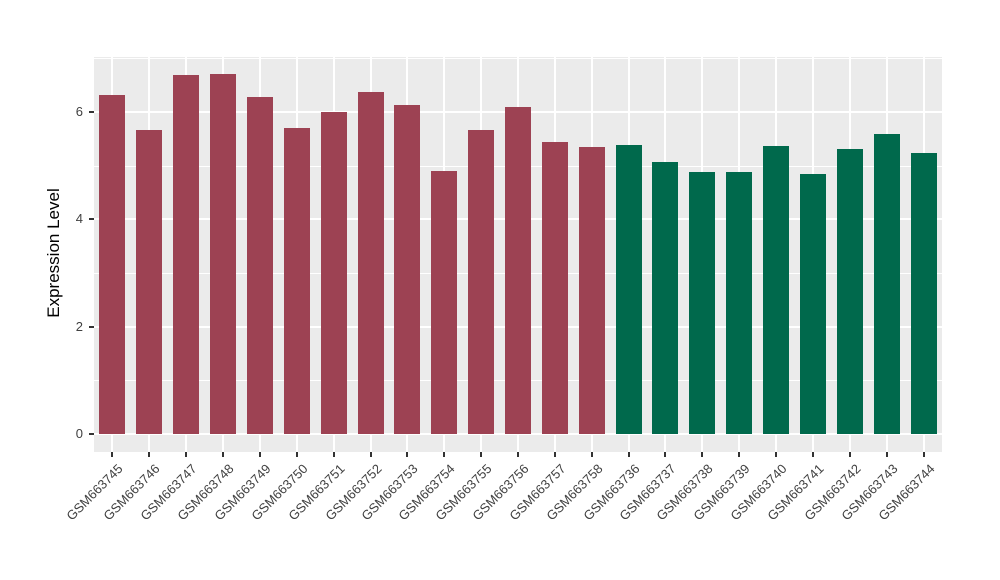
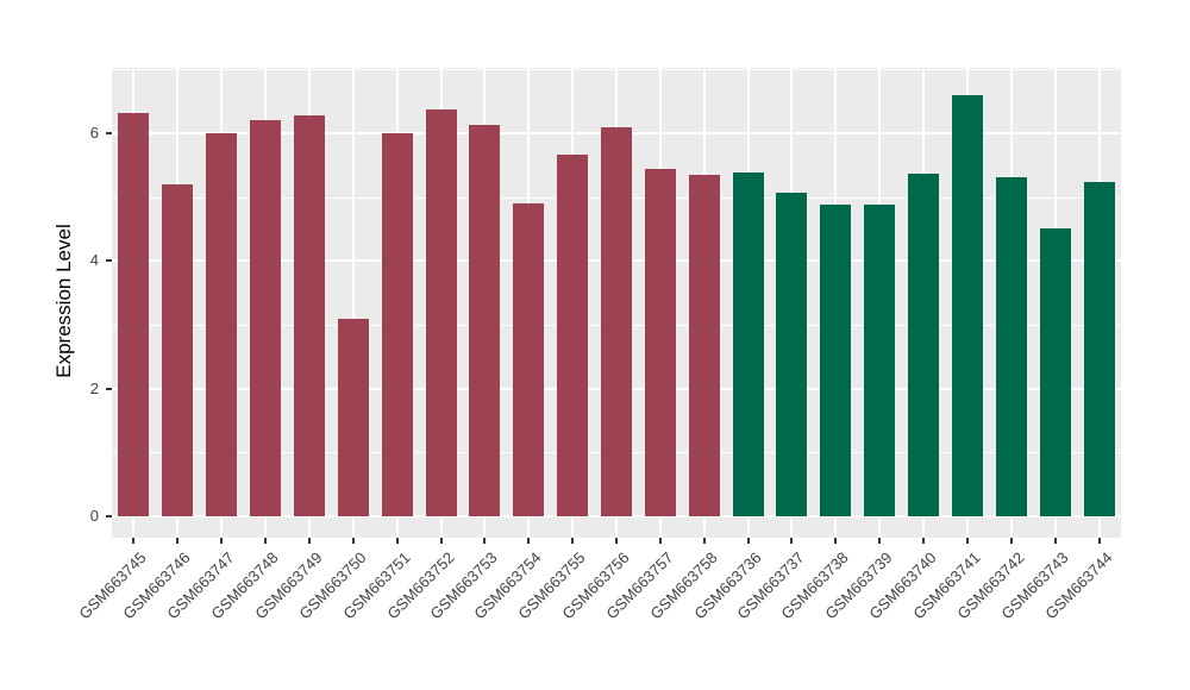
GSM663746: 5.7 -> 5.2
GSM663747: 6.7 -> 6.0
GSM663748: 6.7 -> 6.2
GSM663750: 5.7 -> 3.1
GSM663741: 4.8 -> 6.6
GSM663743: 5.6 -> 4.5
